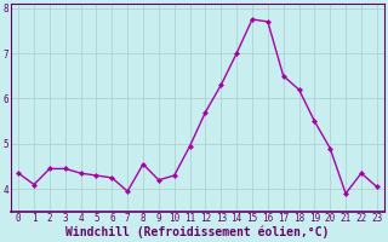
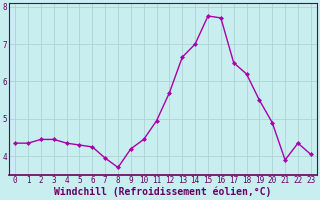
1: 4.10 -> 4.35
8: 4.55 -> 3.70
10: 4.30 -> 4.45
13: 6.30 -> 6.65
